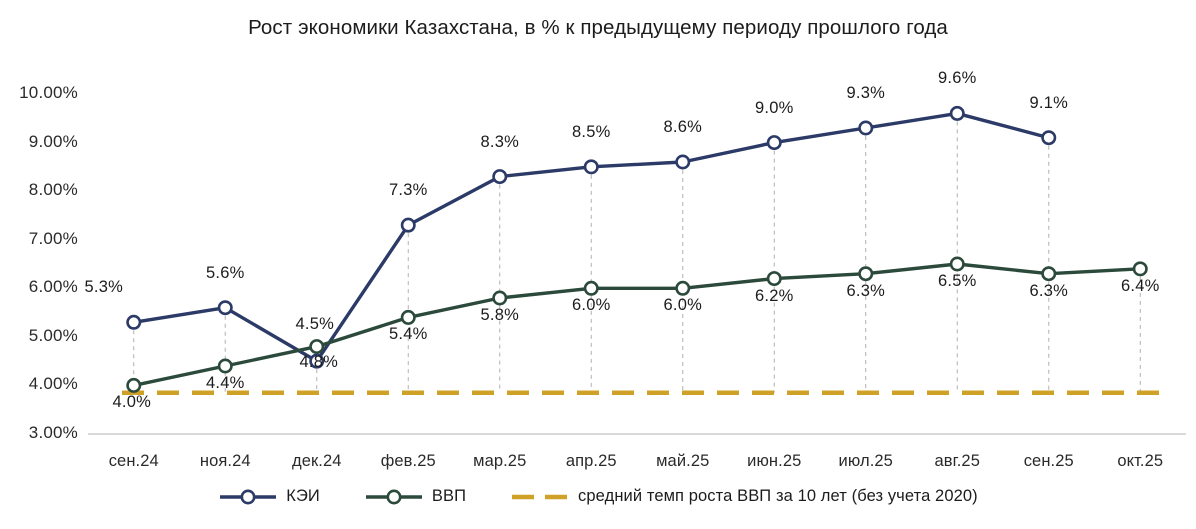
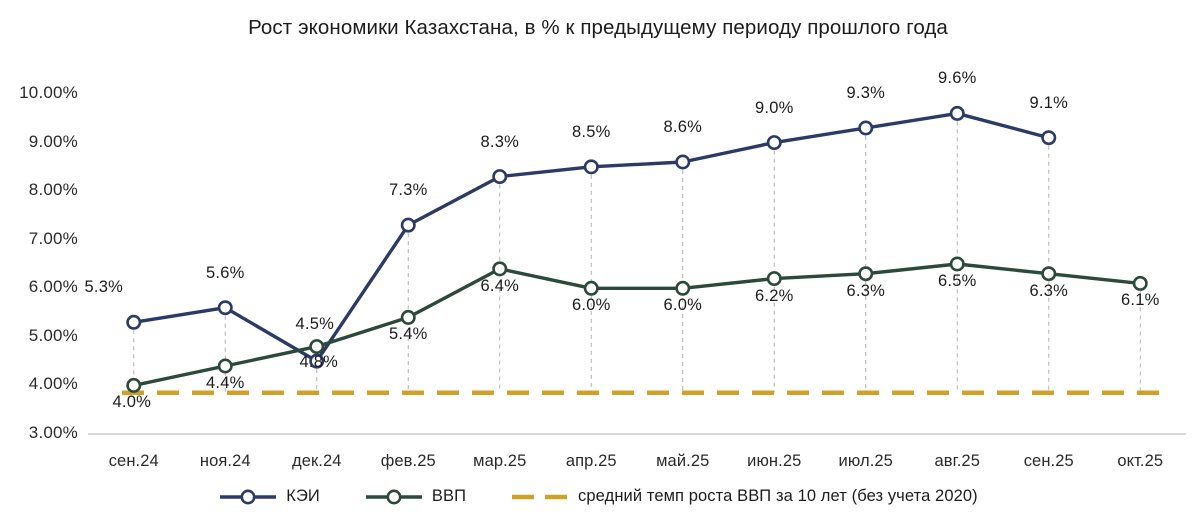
ВВП/мар.25: 5.8% -> 6.4%
ВВП/окт.25: 6.4% -> 6.1%
